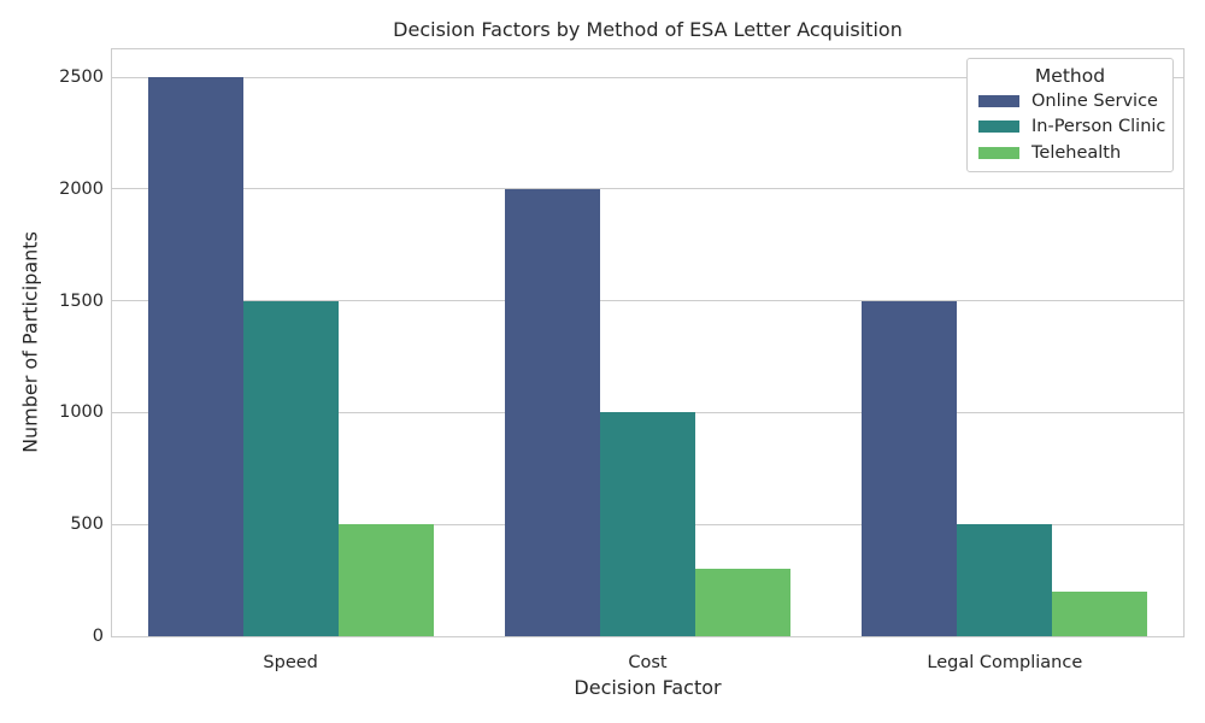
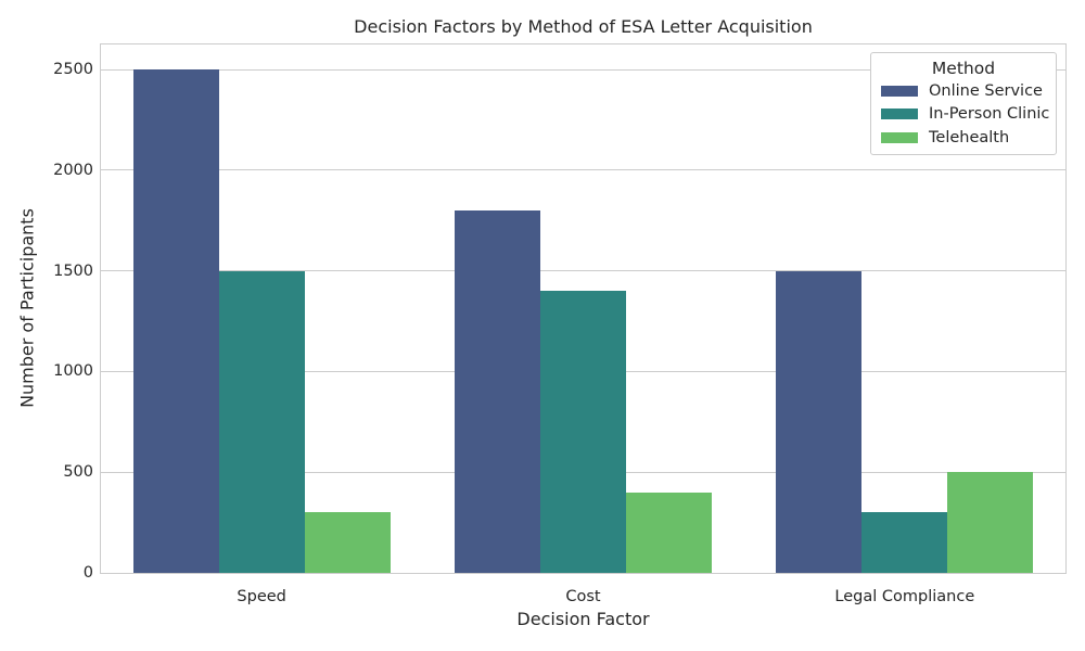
Telehealth/Speed: 500 -> 300
Online Service/Cost: 2000 -> 1800
In-Person Clinic/Cost: 1000 -> 1400
Telehealth/Cost: 300 -> 400
In-Person Clinic/Legal Compliance: 500 -> 300
Telehealth/Legal Compliance: 200 -> 500
